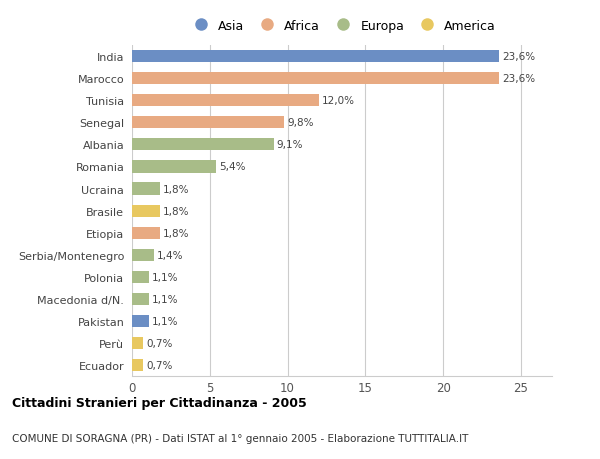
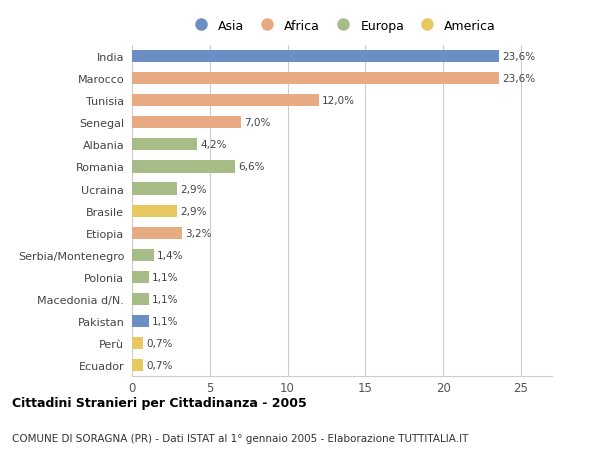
Senegal: 9,8% -> 7,0%
Albania: 9,1% -> 4,2%
Romania: 5,4% -> 6,6%
Ucraina: 1,8% -> 2,9%
Brasile: 1,8% -> 2,9%
Etiopia: 1,8% -> 3,2%
